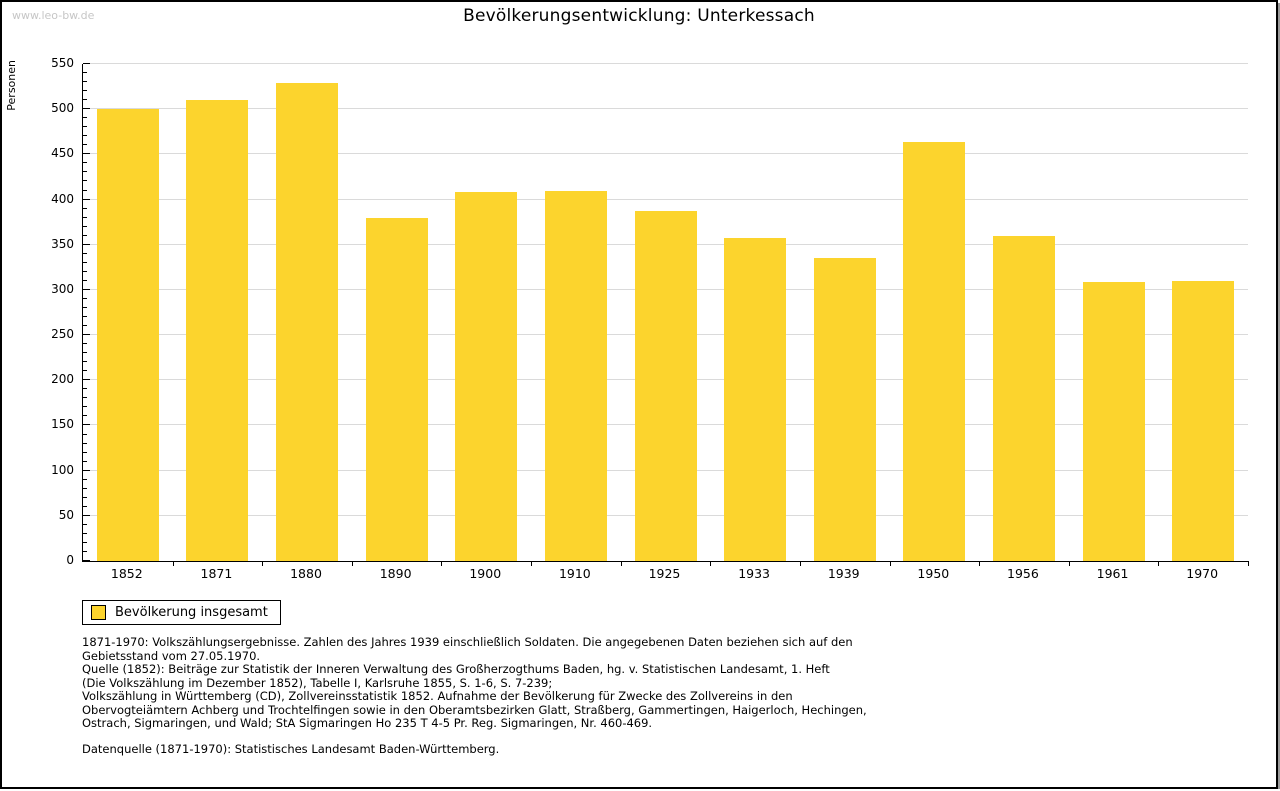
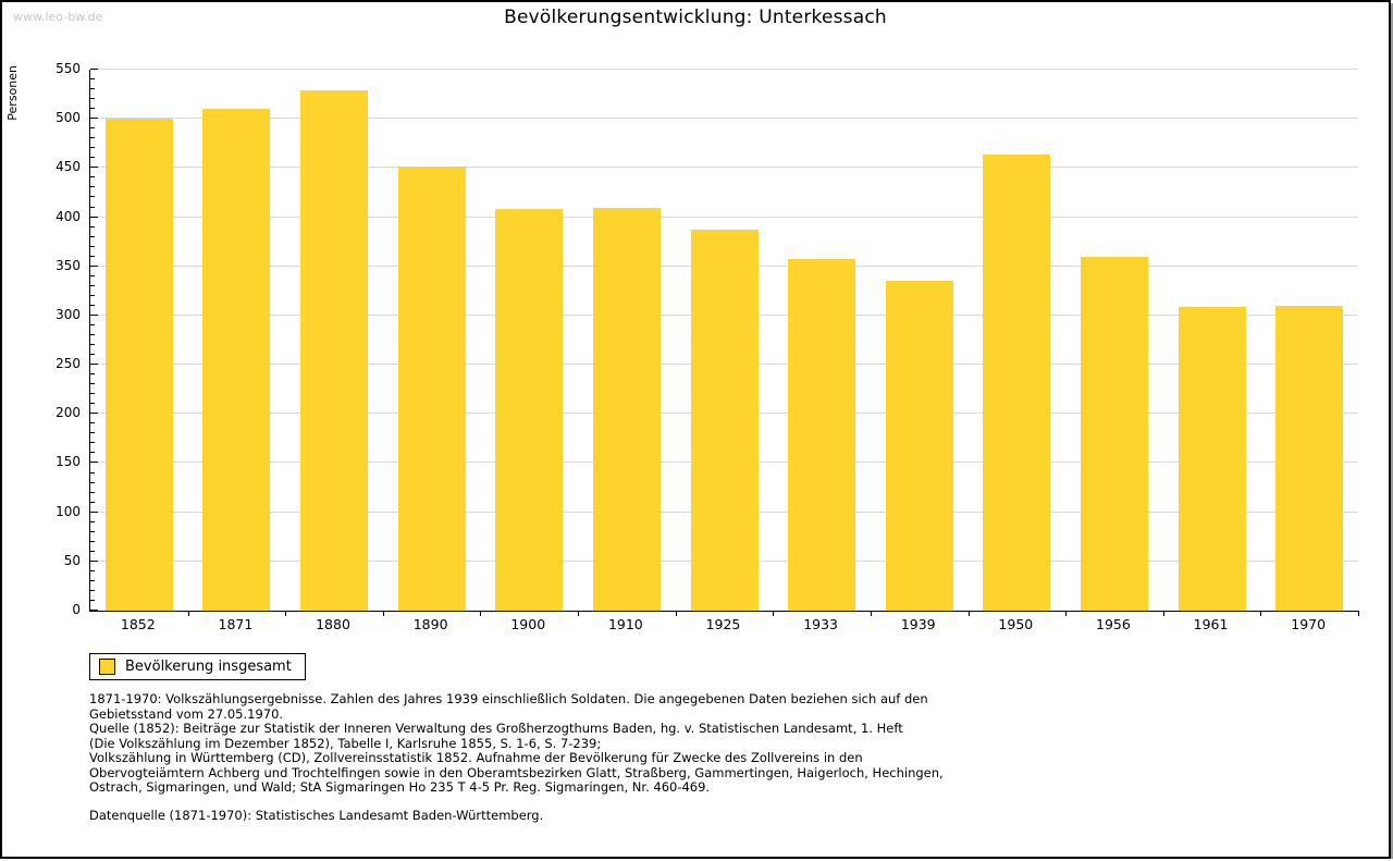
1890: 380 -> 450
